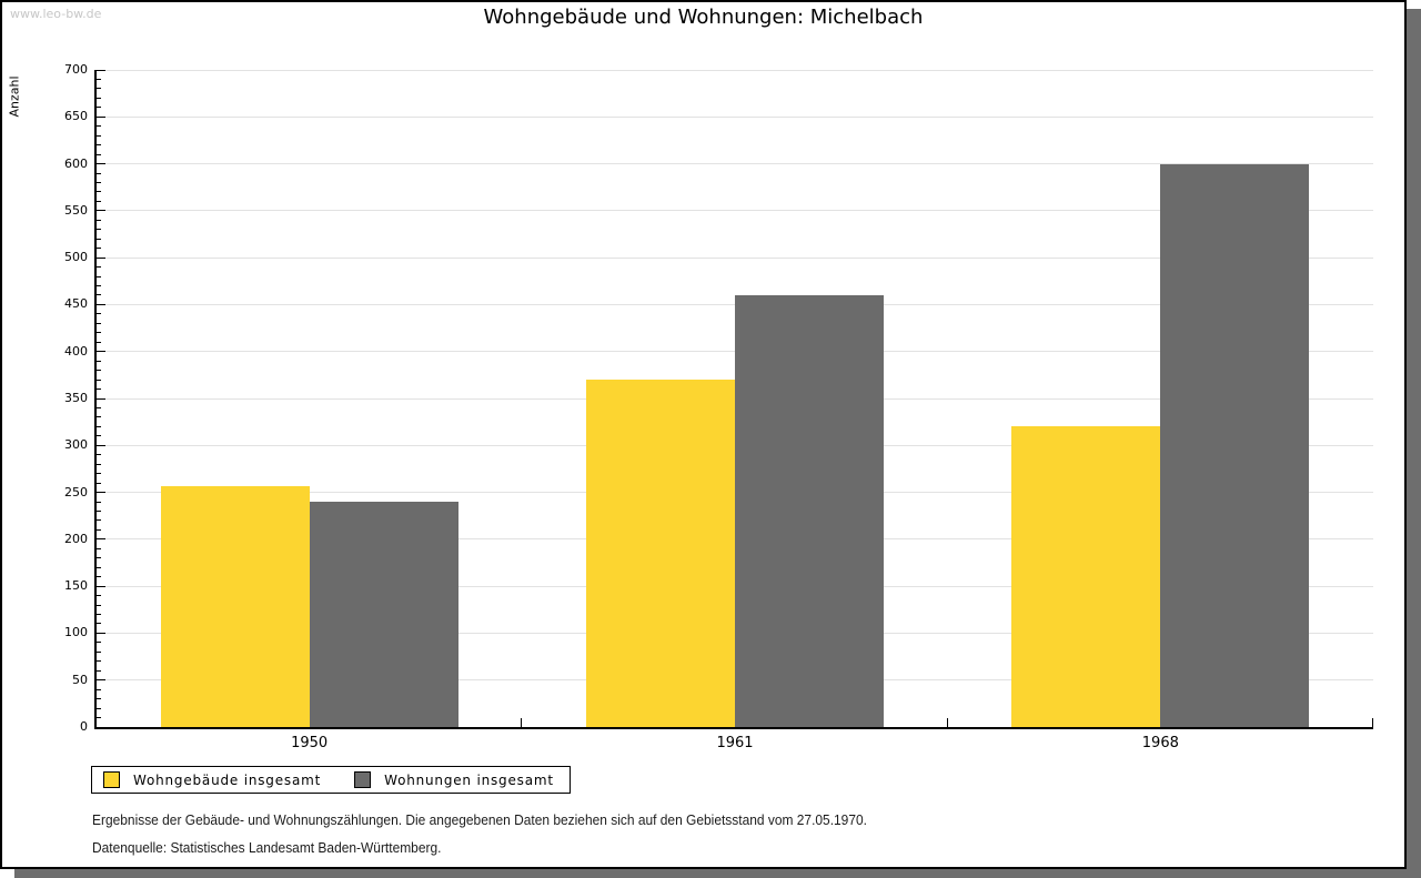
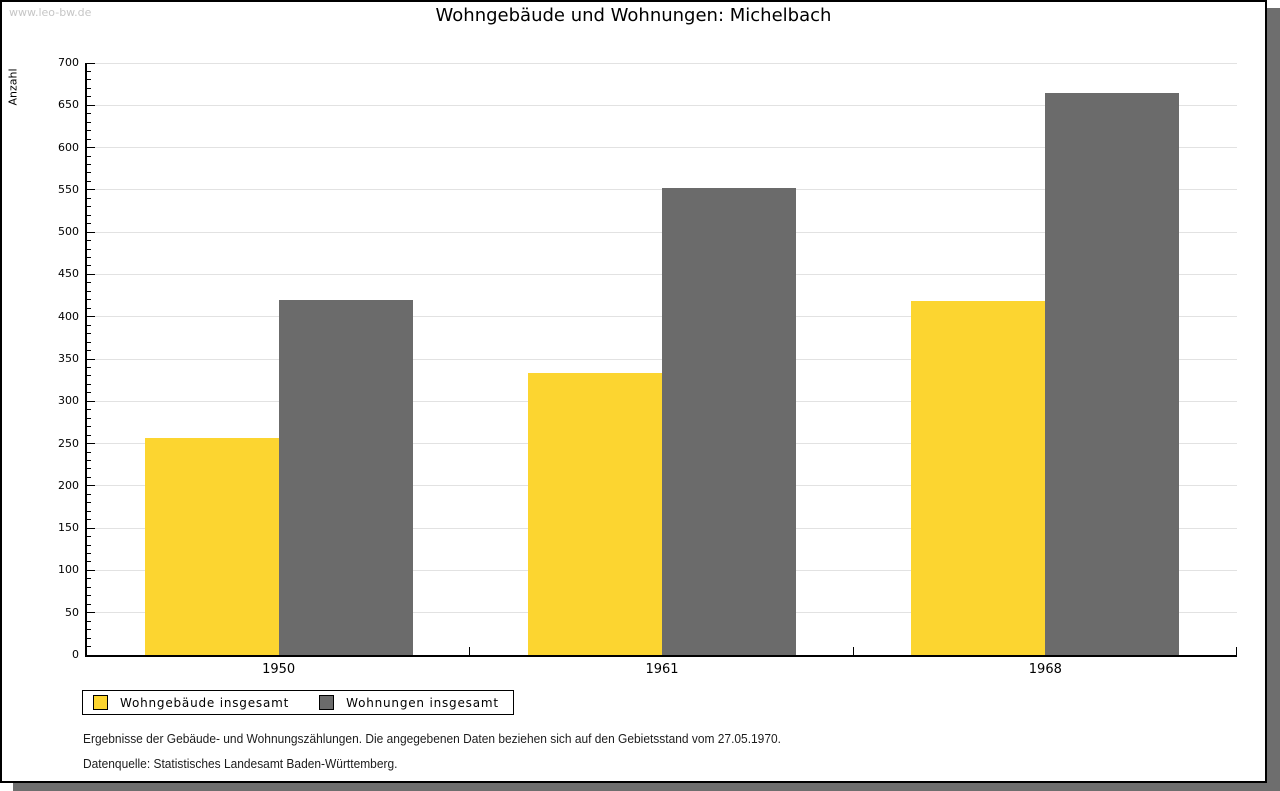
Wohnungen insgesamt/1950: 240 -> 420
Wohngebäude insgesamt/1961: 370 -> 330
Wohnungen insgesamt/1961: 460 -> 550
Wohngebäude insgesamt/1968: 320 -> 420
Wohnungen insgesamt/1968: 600 -> 660
